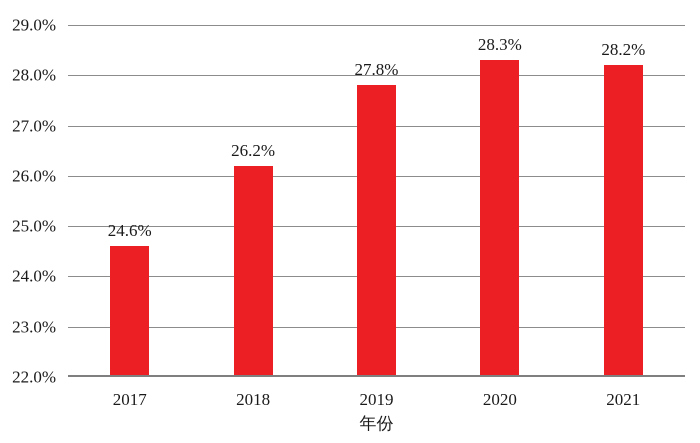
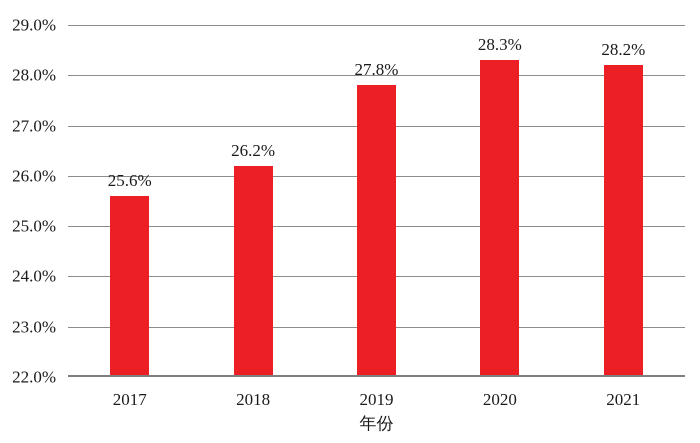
2017: 24.6% -> 25.6%
